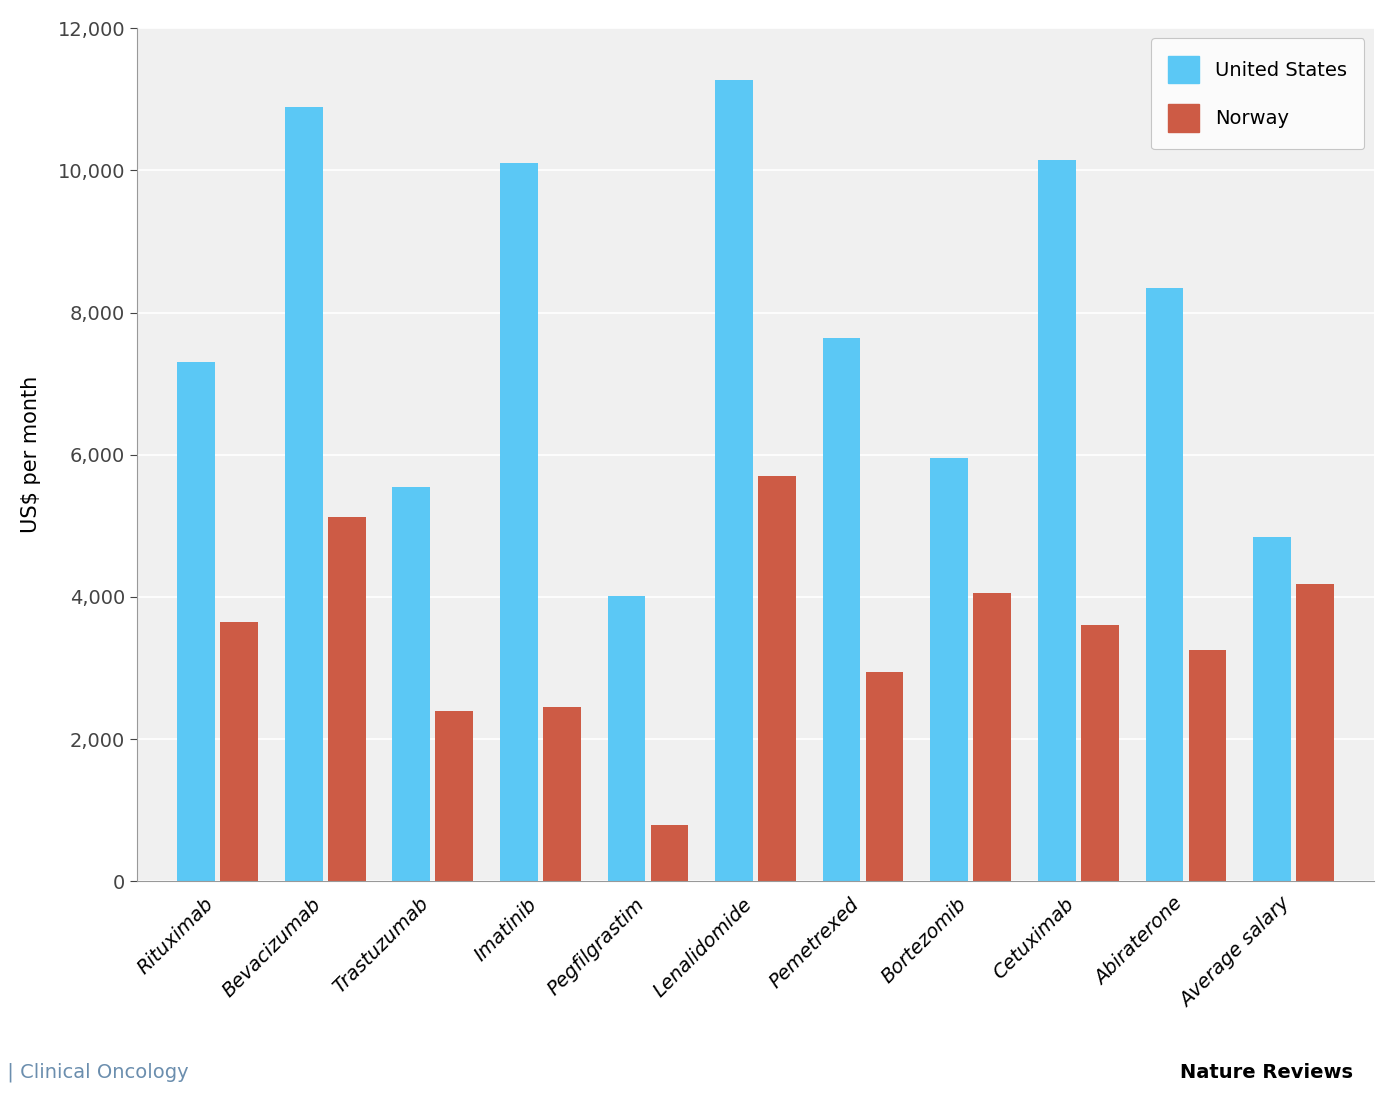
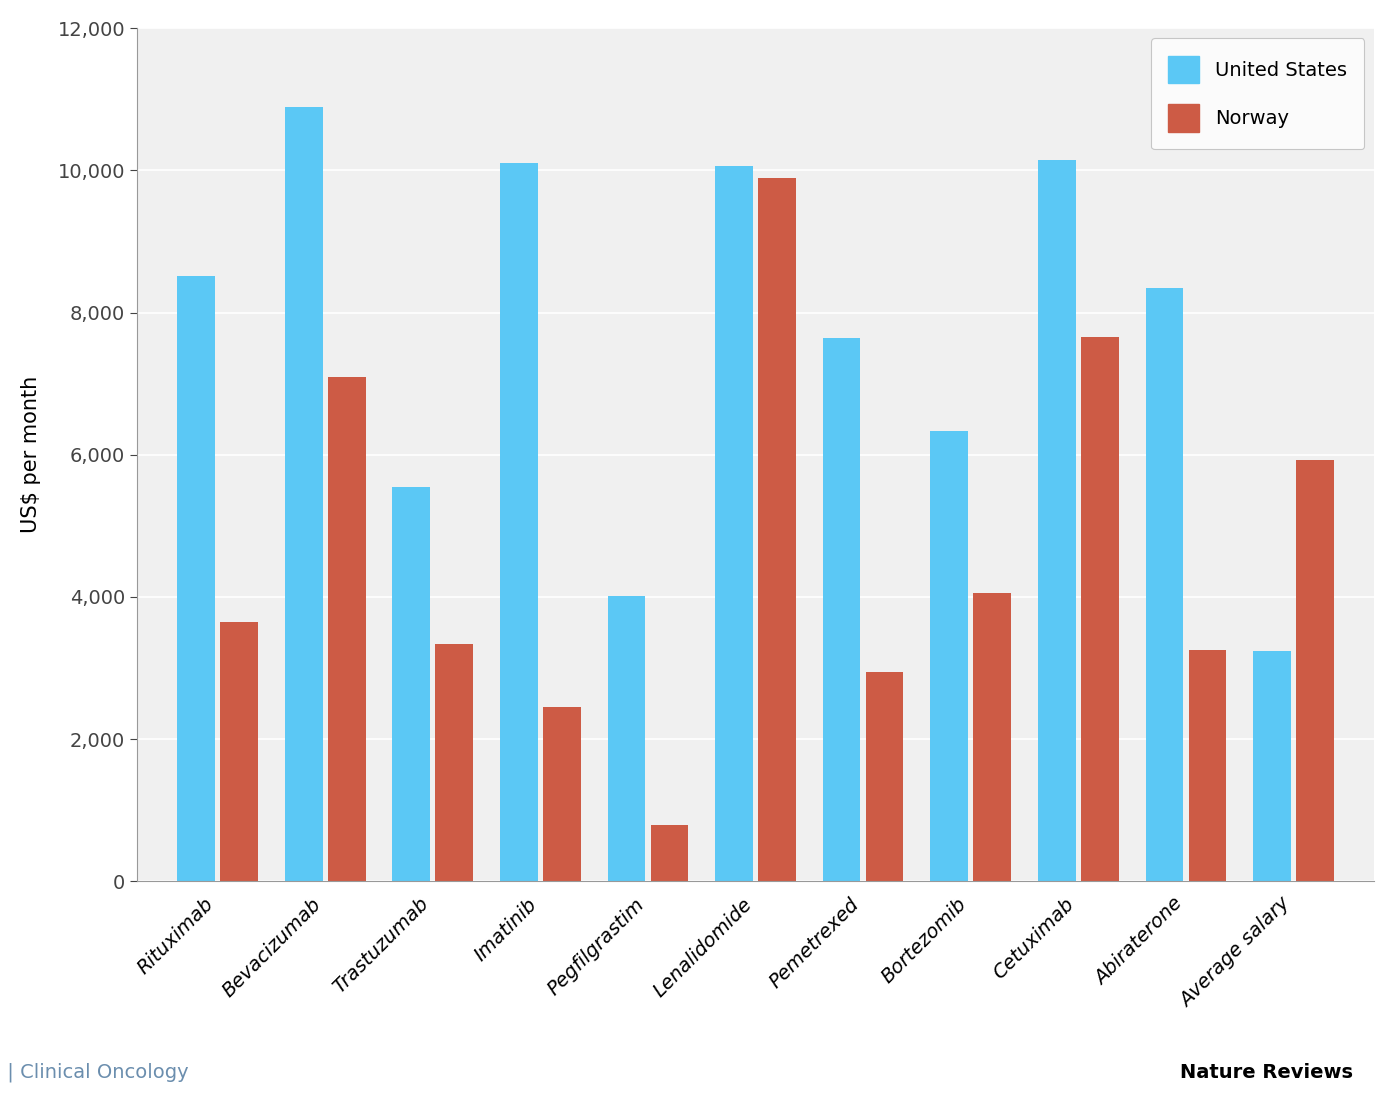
United States/Rituximab: 7,300 -> 8,520
Norway/Bevacizumab: 5,120 -> 7,100
Norway/Trastuzumab: 2,390 -> 3,340
United States/Lenalidomide: 11,280 -> 10,060
Norway/Lenalidomide: 5,700 -> 9,900
United States/Bortezomib: 5,950 -> 6,340
Norway/Cetuximab: 3,600 -> 7,660
United States/Average salary: 4,840 -> 3,240
Norway/Average salary: 4,180 -> 5,920
